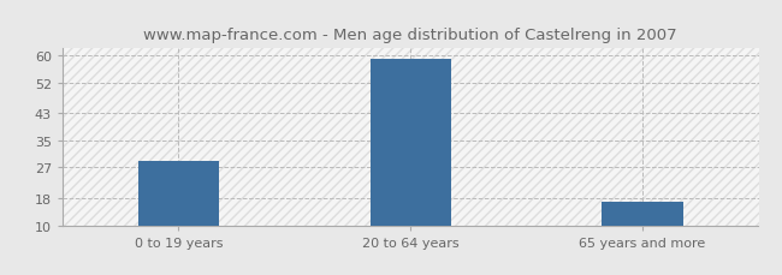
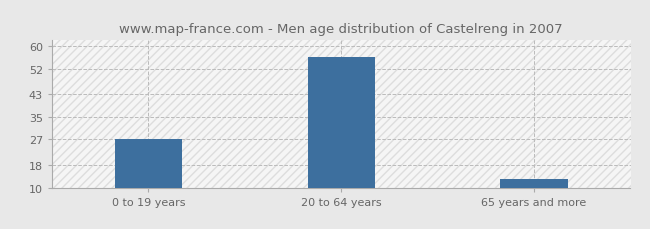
0 to 19 years: 29 -> 27
20 to 64 years: 59 -> 56
65 years and more: 17 -> 13
